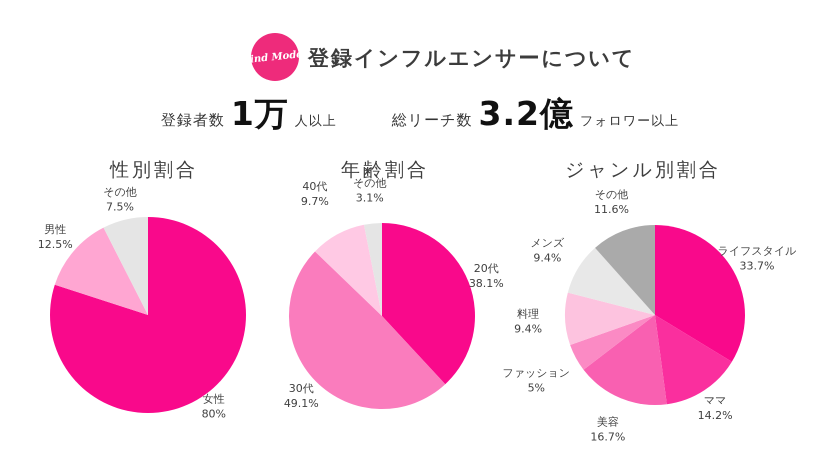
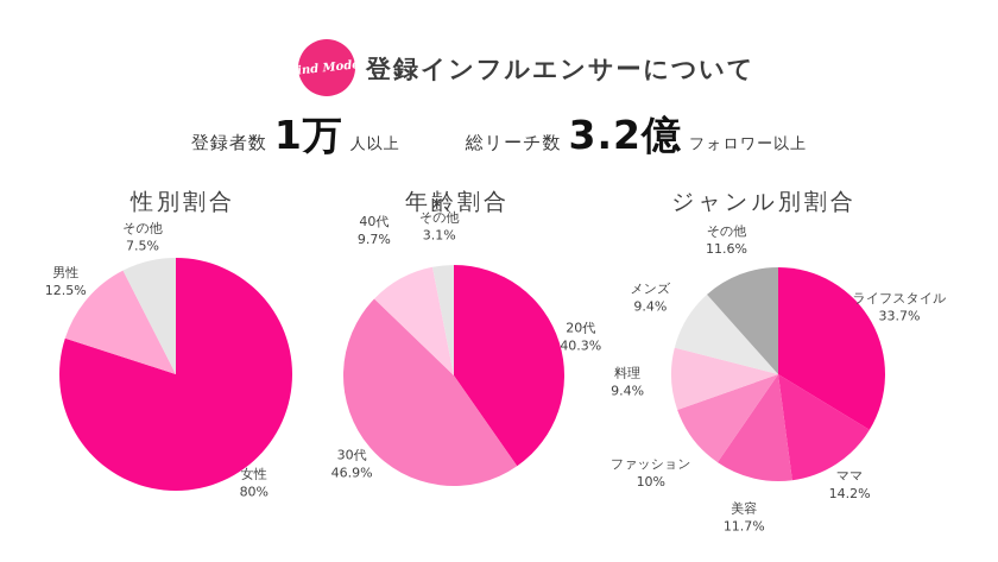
年齢割合/20代: 38.1% -> 40.3%
年齢割合/30代: 49.1% -> 46.9%
ジャンル別割合/美容: 16.7% -> 11.7%
ジャンル別割合/ファッション: 5% -> 10%
